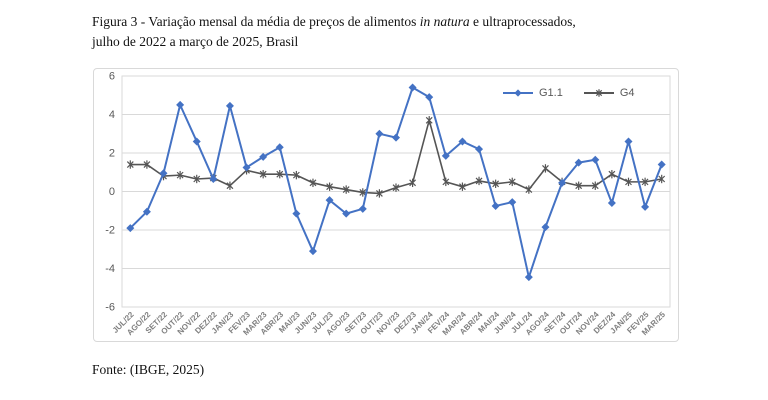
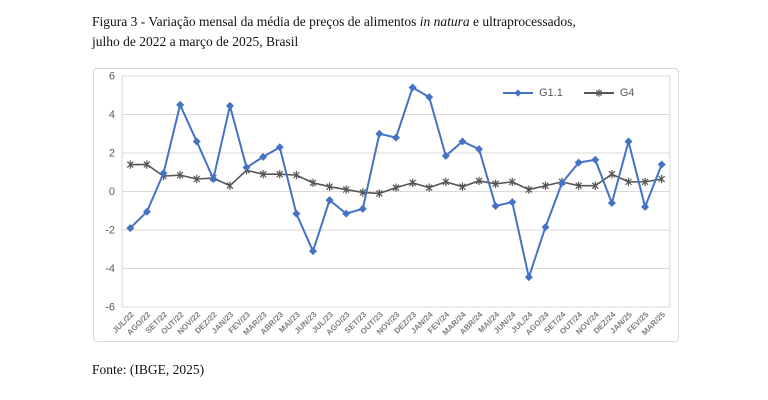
G4/JAN/24: 3.7 -> 0.2
G4/AGO/24: 1.2 -> 0.3
